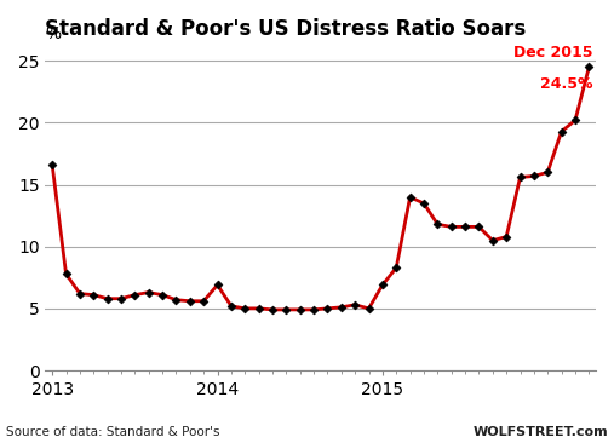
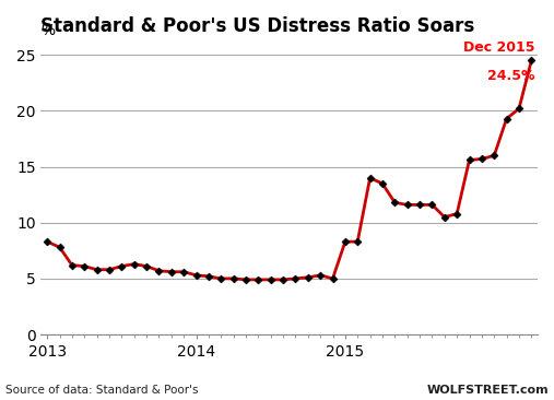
2013: 16.6 -> 8.3
2014: 6.9 -> 5.3
2015: 6.9 -> 8.3
